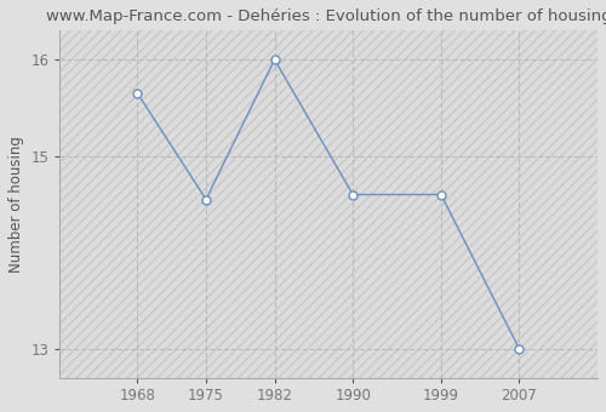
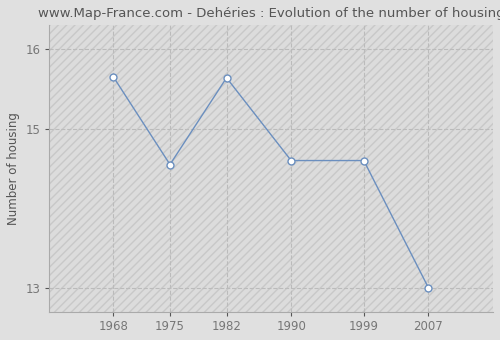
1982: 16.00 -> 15.64
